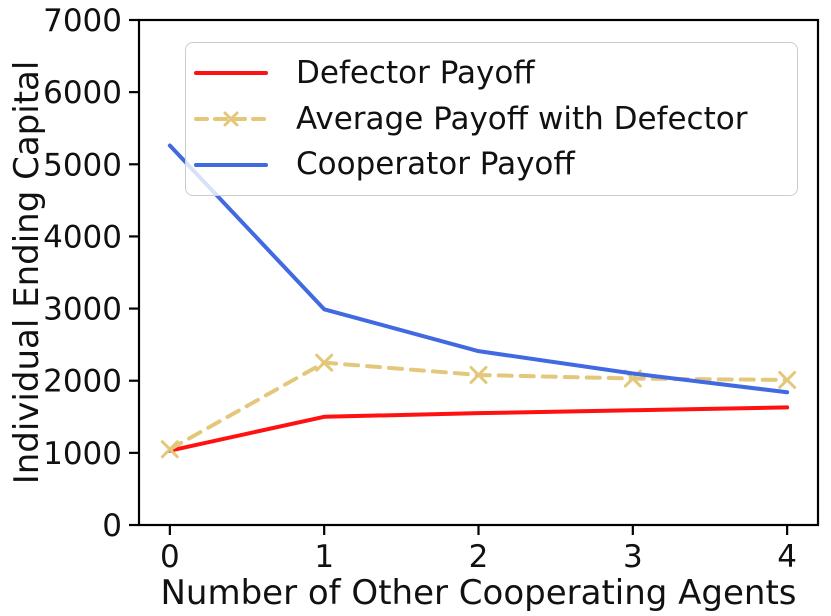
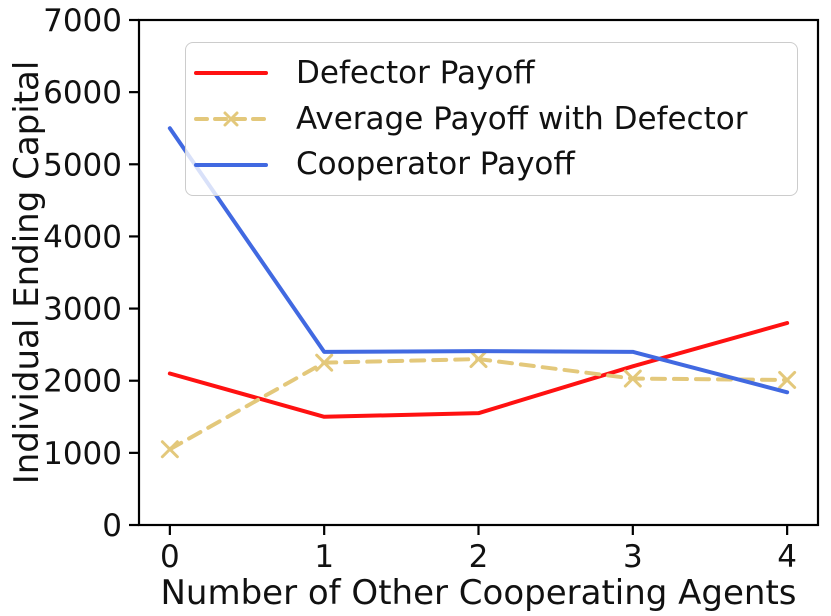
Defector Payoff/0: 1000 -> 2100
Cooperator Payoff/0: 5300 -> 5500
Cooperator Payoff/1: 3000 -> 2400
Average Payoff with Defector/2: 2100 -> 2300
Defector Payoff/3: 1600 -> 2200
Cooperator Payoff/3: 2100 -> 2400
Defector Payoff/4: 1600 -> 2800
